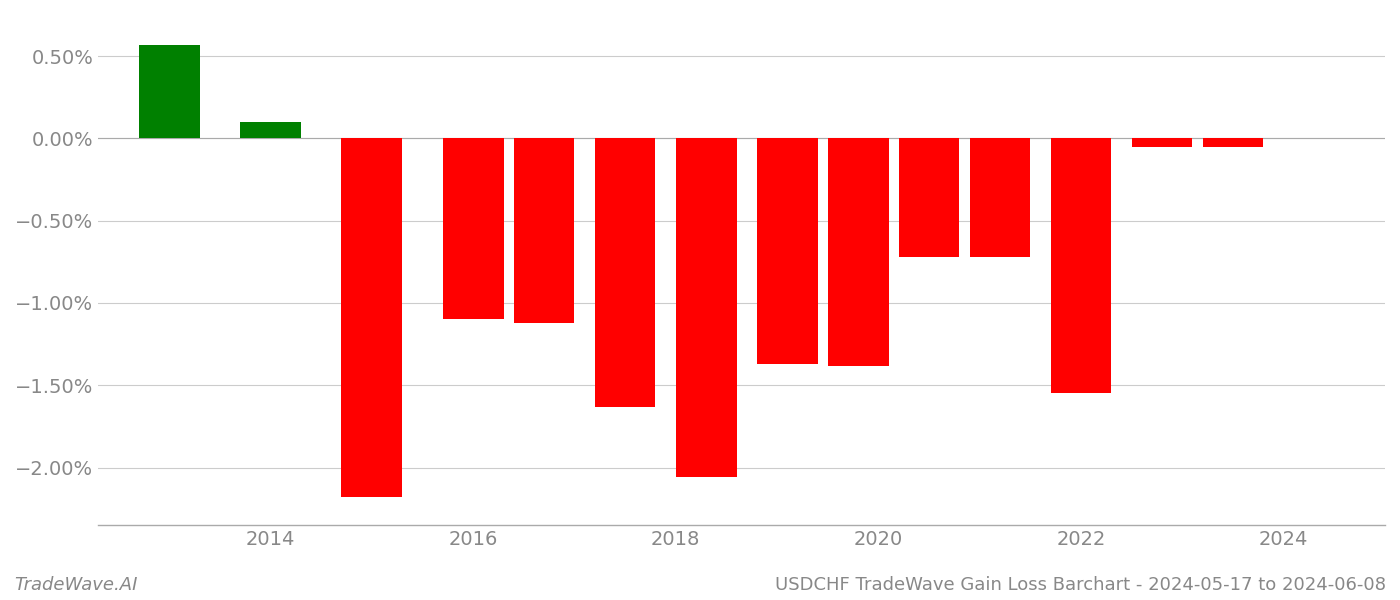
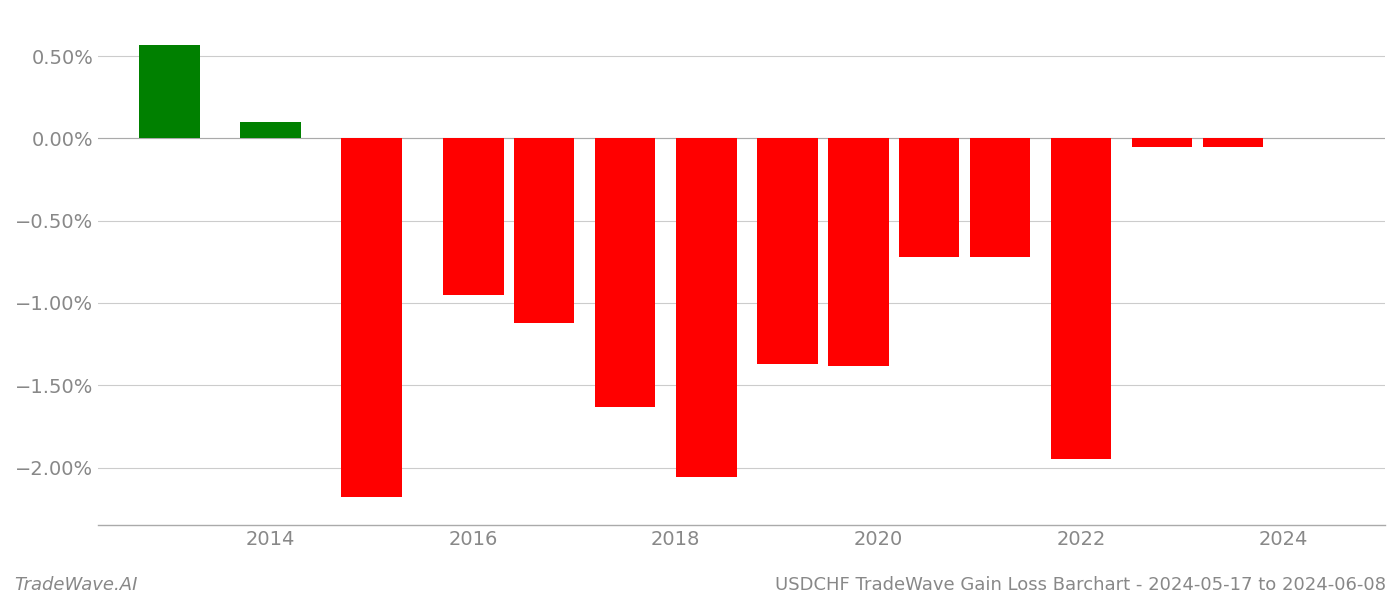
2016: -1.10% -> -0.95%
2022: -1.55% -> -1.95%
